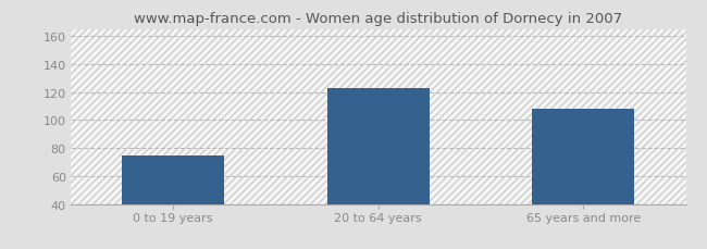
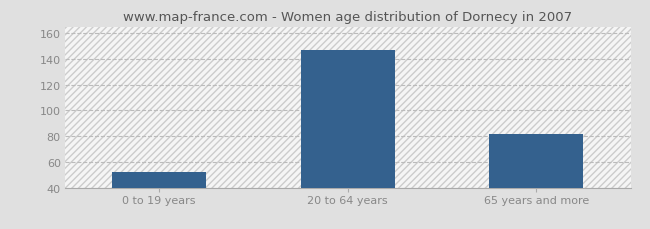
0 to 19 years: 75 -> 52
20 to 64 years: 123 -> 147
65 years and more: 108 -> 82
